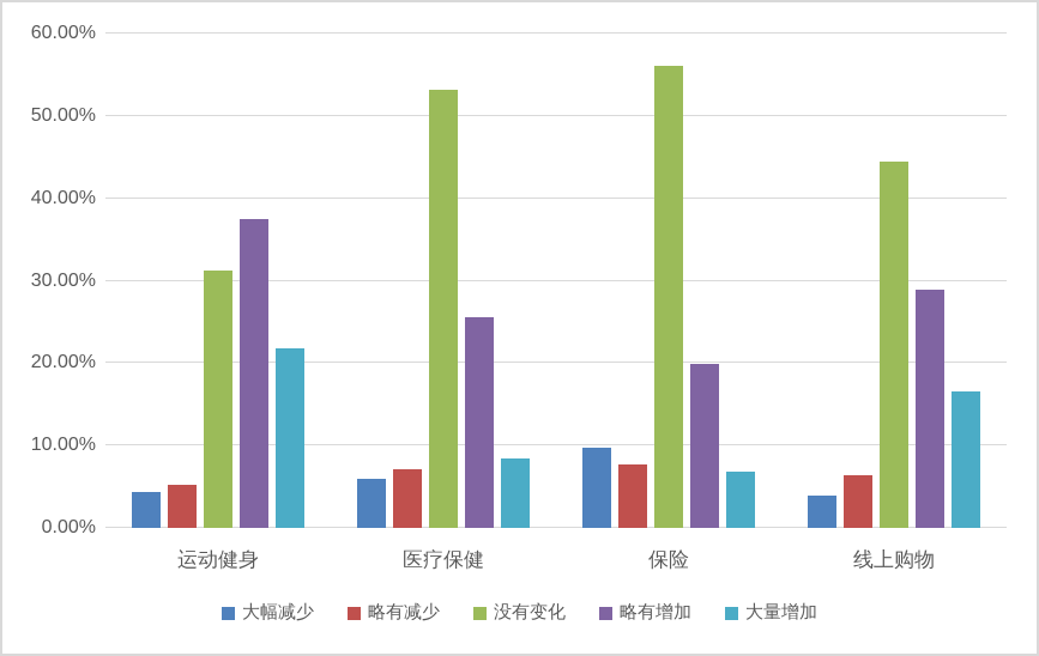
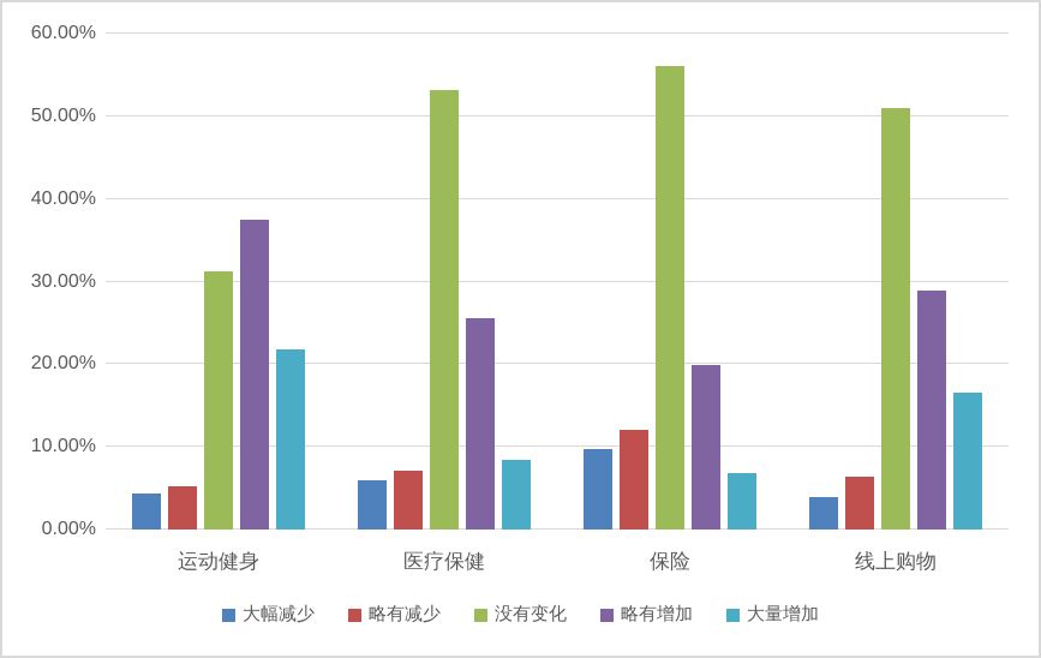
略有减少/保险: 8% -> 12%
没有变化/线上购物: 44% -> 51%
